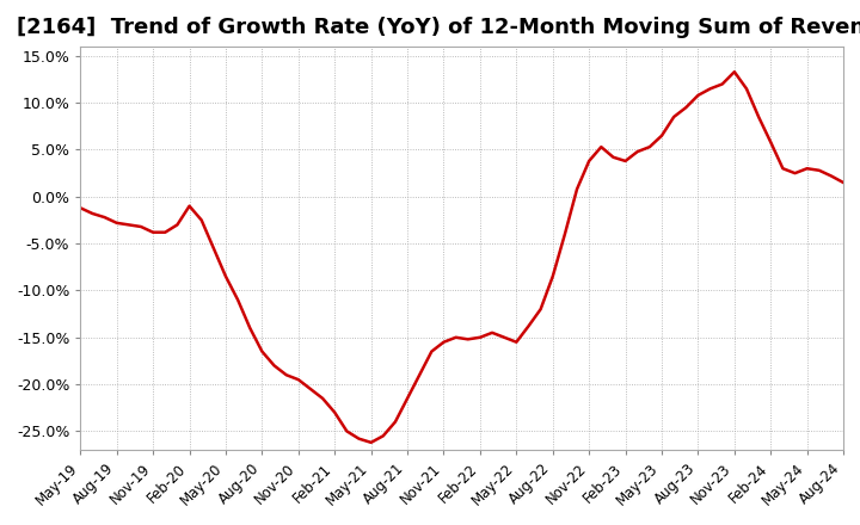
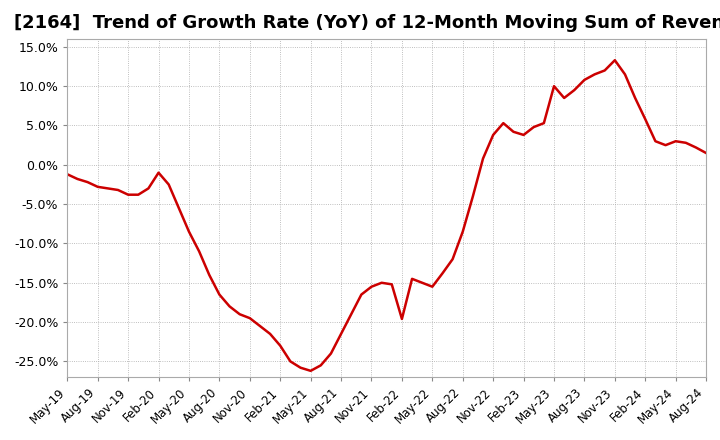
Feb-22: -15.0% -> -19.6%
May-23: 6.5% -> 10.0%
